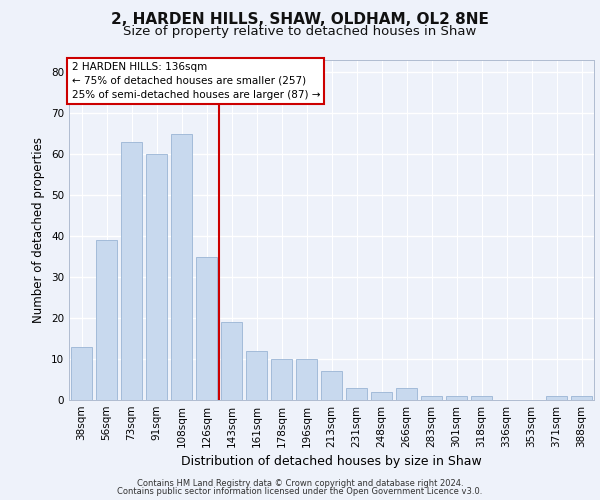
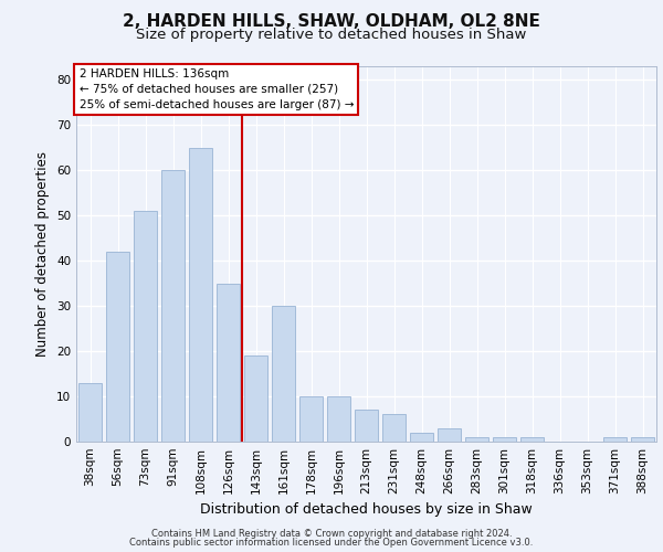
56sqm: 39 -> 42
73sqm: 63 -> 51
161sqm: 12 -> 30
231sqm: 3 -> 6
